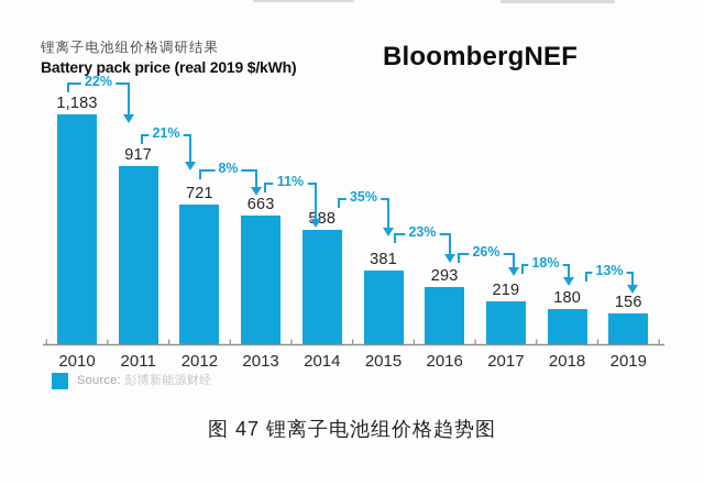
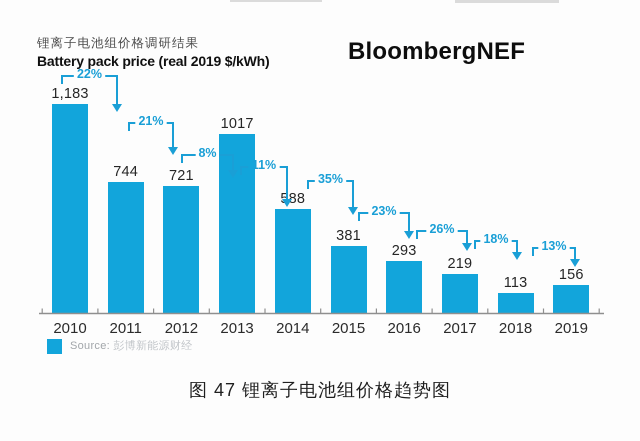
2011: 917 -> 744
2013: 663 -> 1017
2018: 180 -> 113
